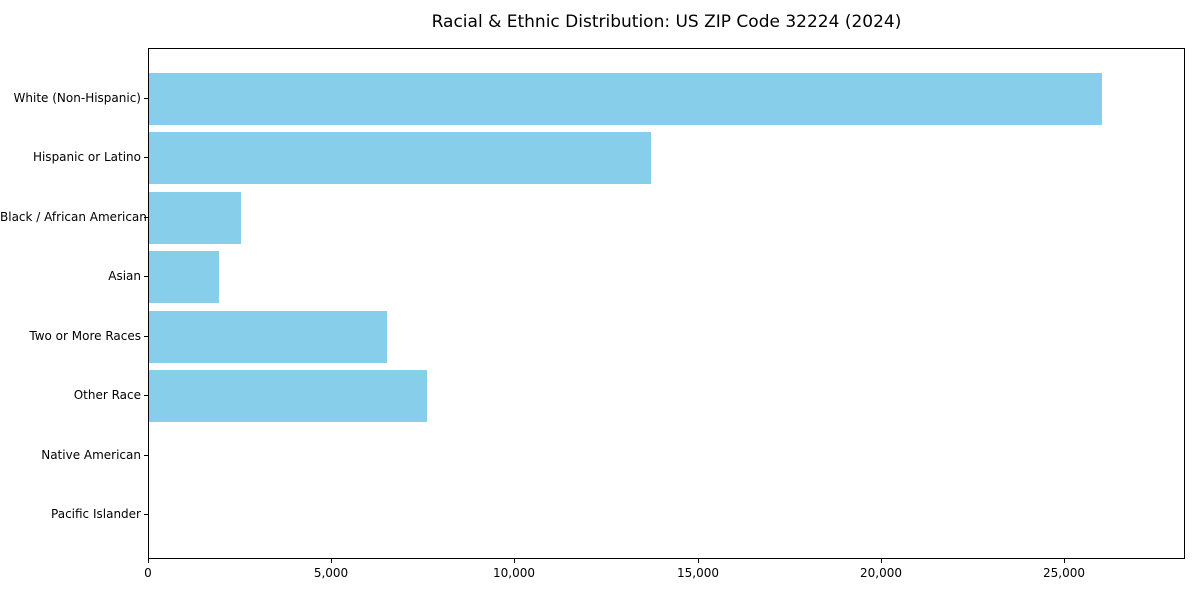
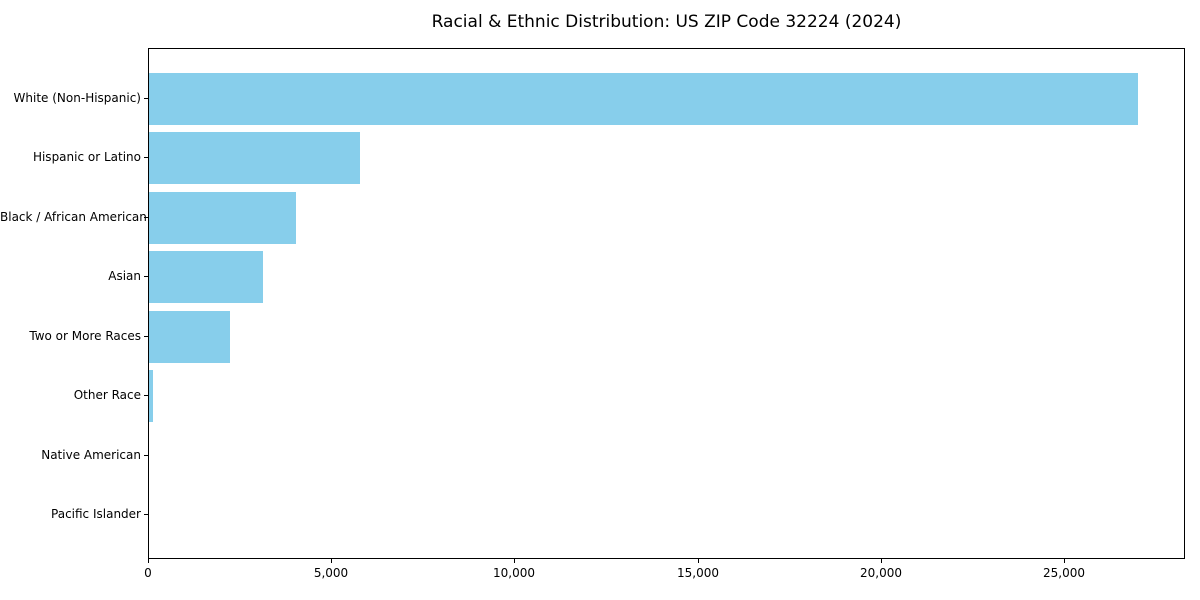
White (Non-Hispanic): 26000 -> 27000
Hispanic or Latino: 13700 -> 5800
Black / African American: 2500 -> 4000
Asian: 1900 -> 3100
Two or More Races: 6500 -> 2200
Other Race: 7600 -> 100
